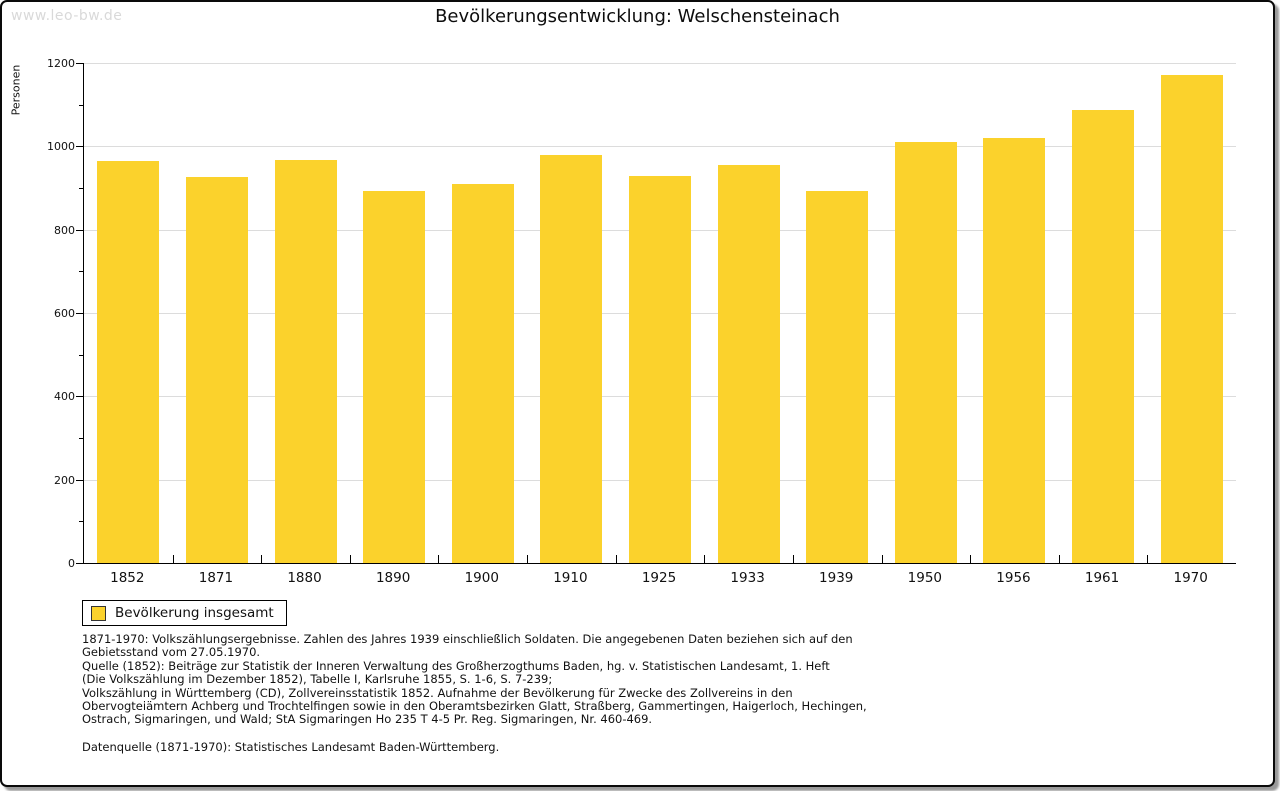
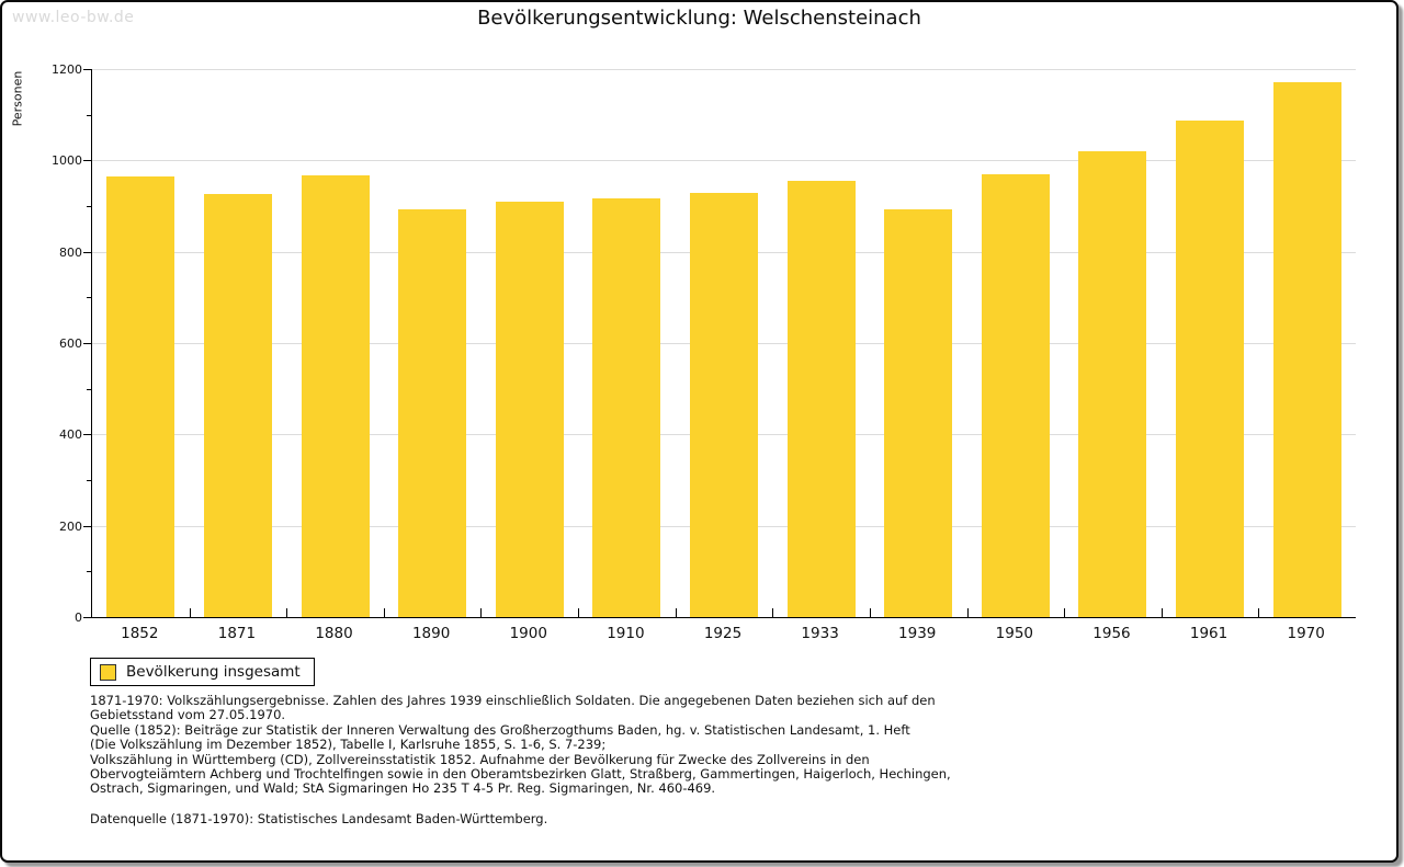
1910: 980 -> 920
1950: 1010 -> 970
